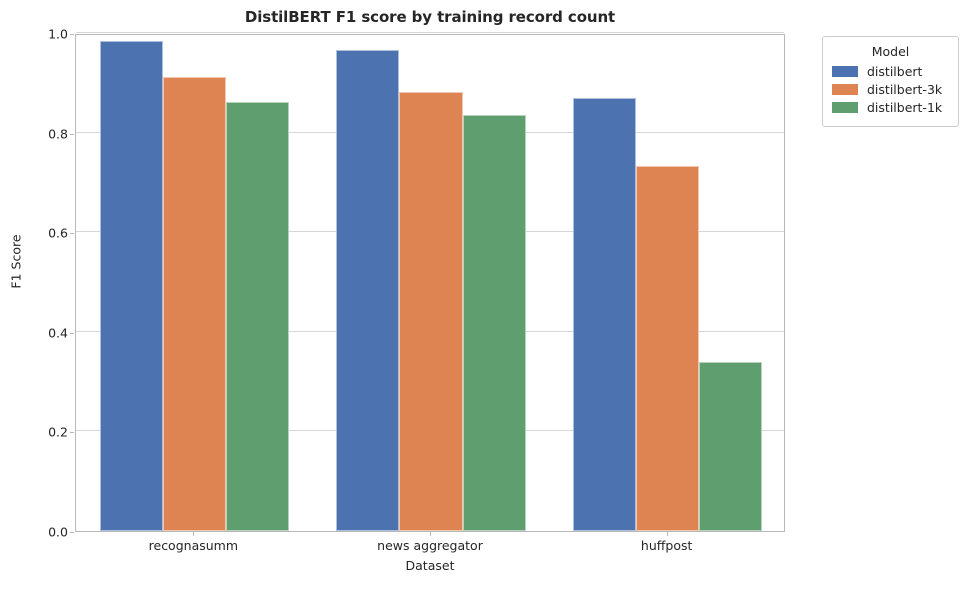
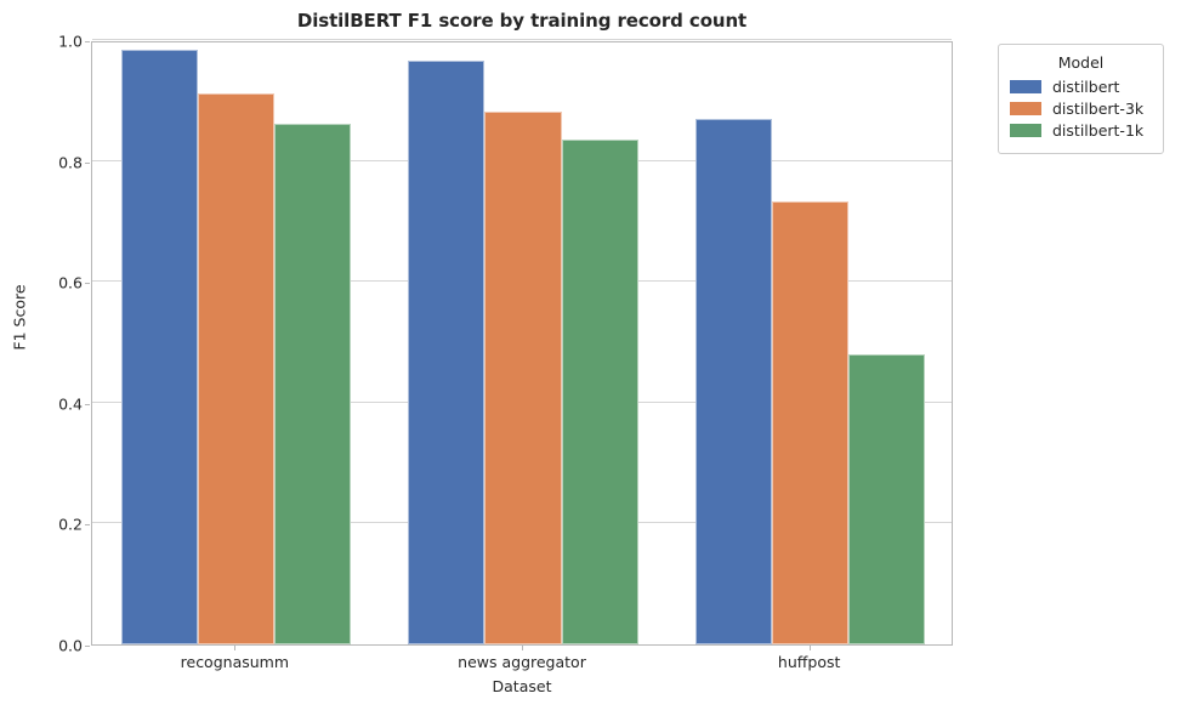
distilbert-1k/huffpost: 0.34 -> 0.48
